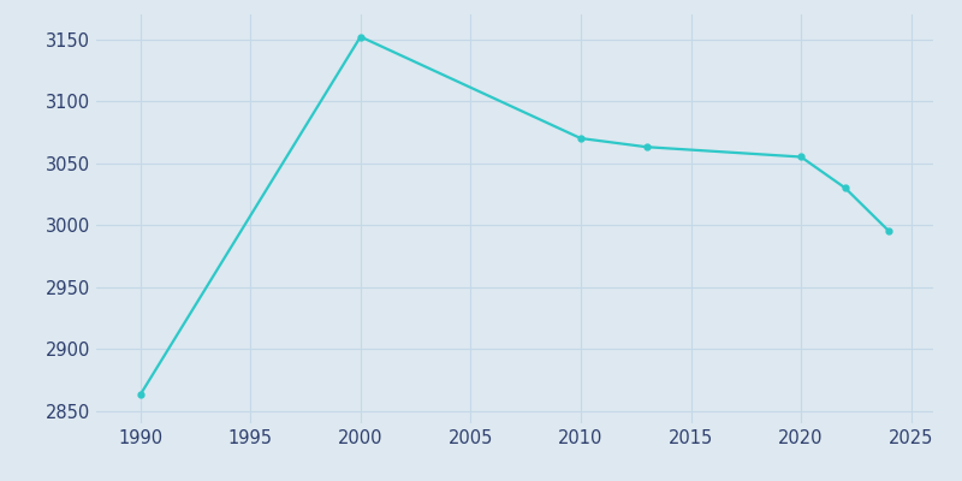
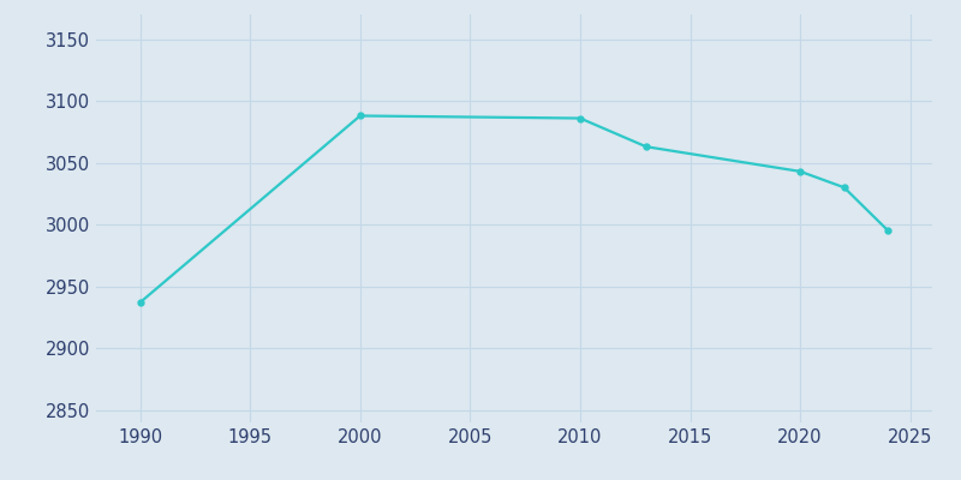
1990: 2863 -> 2937
2000: 3152 -> 3088
2010: 3070 -> 3086
2020: 3055 -> 3043
